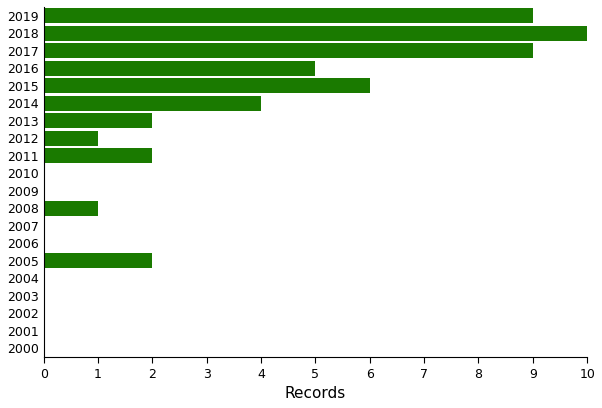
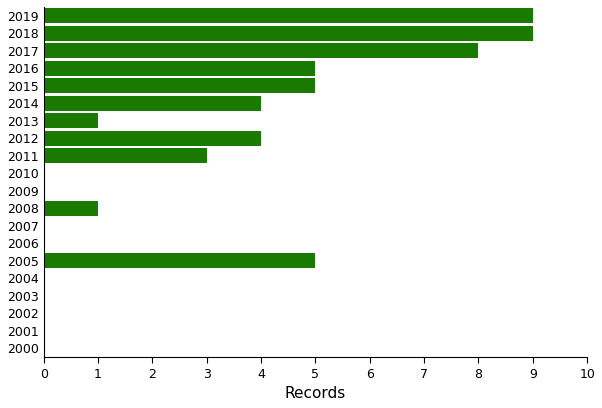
2018: 10 -> 9
2017: 9 -> 8
2015: 6 -> 5
2013: 2 -> 1
2012: 1 -> 4
2011: 2 -> 3
2005: 2 -> 5
